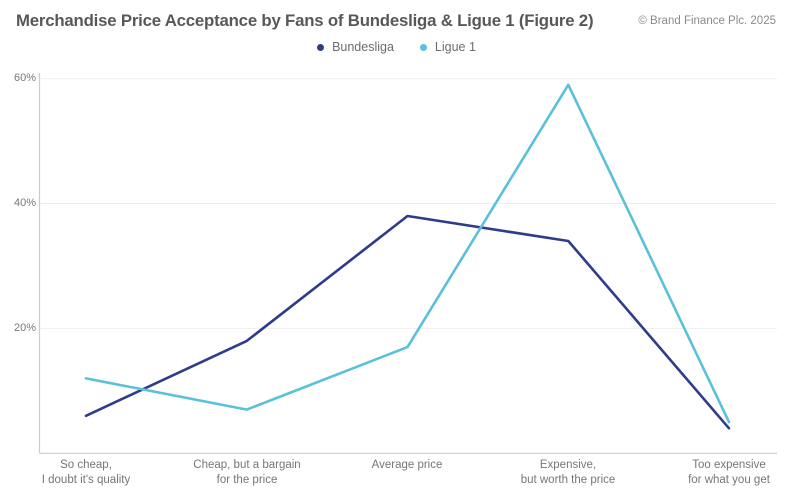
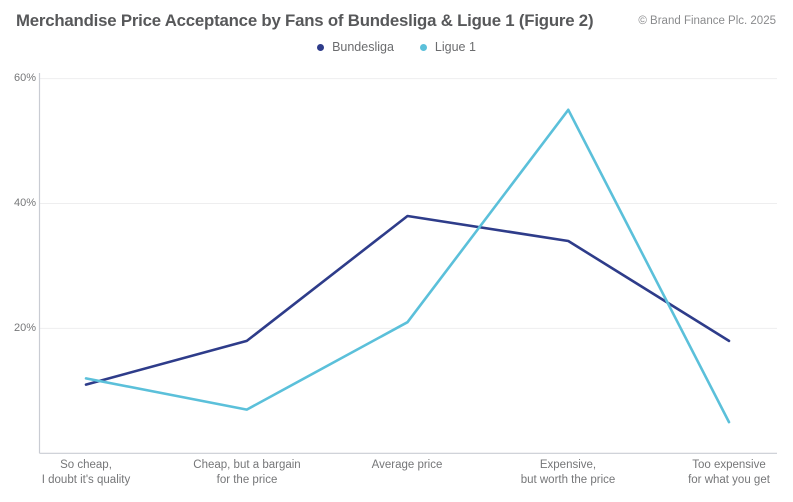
Bundesliga/So cheap, I doubt it's quality: 6% -> 11%
Ligue 1/Average price: 17% -> 21%
Ligue 1/Expensive, but worth the price: 59% -> 55%
Bundesliga/Too expensive for what you get: 4% -> 18%
